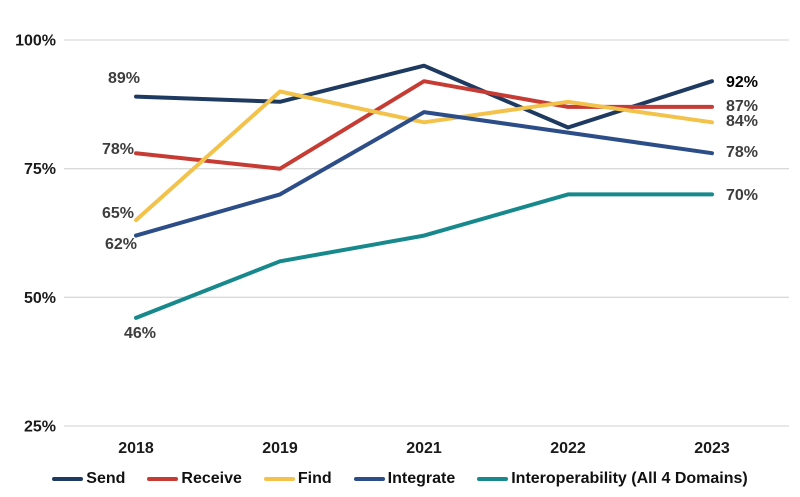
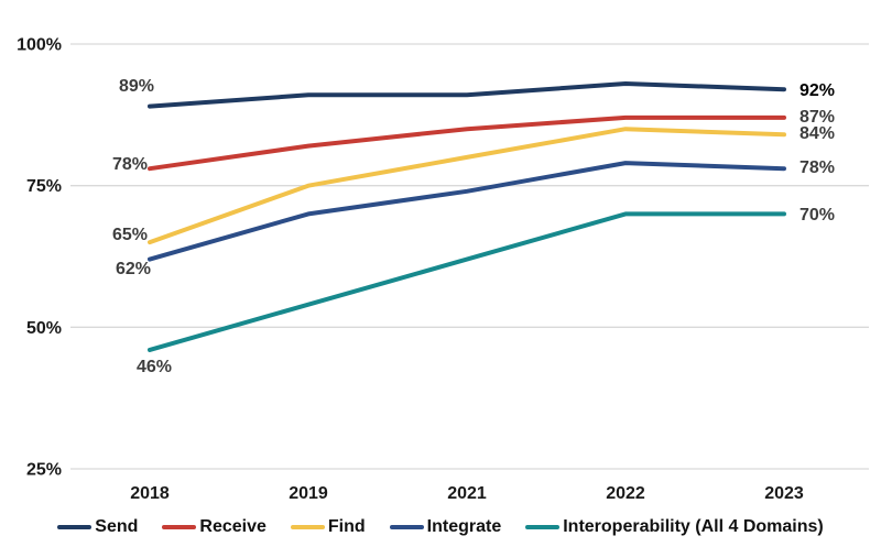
Send/2019: 88% -> 91%
Receive/2019: 75% -> 82%
Find/2019: 90% -> 75%
Interoperability (All 4 Domains)/2019: 57% -> 54%
Send/2021: 95% -> 91%
Receive/2021: 92% -> 85%
Find/2021: 84% -> 80%
Integrate/2021: 86% -> 74%
Send/2022: 83% -> 93%
Find/2022: 88% -> 85%
Integrate/2022: 82% -> 79%
